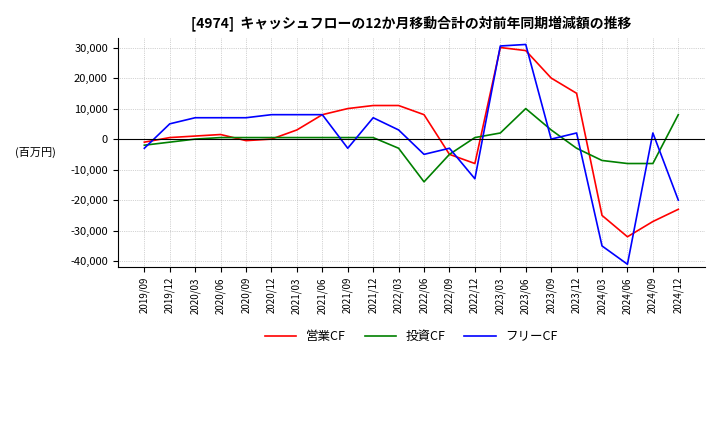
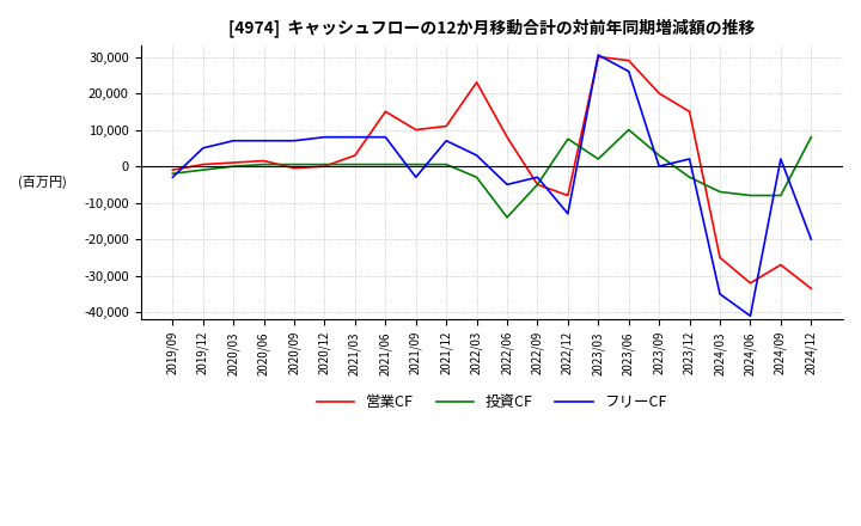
営業CF/2021/06: 8,000 -> 15,000
営業CF/2022/03: 11,000 -> 23,000
投資CF/2022/12: 500 -> 7,500
フリーCF/2023/06: 31,000 -> 26,000
営業CF/2024/12: -23,000 -> -33,500
